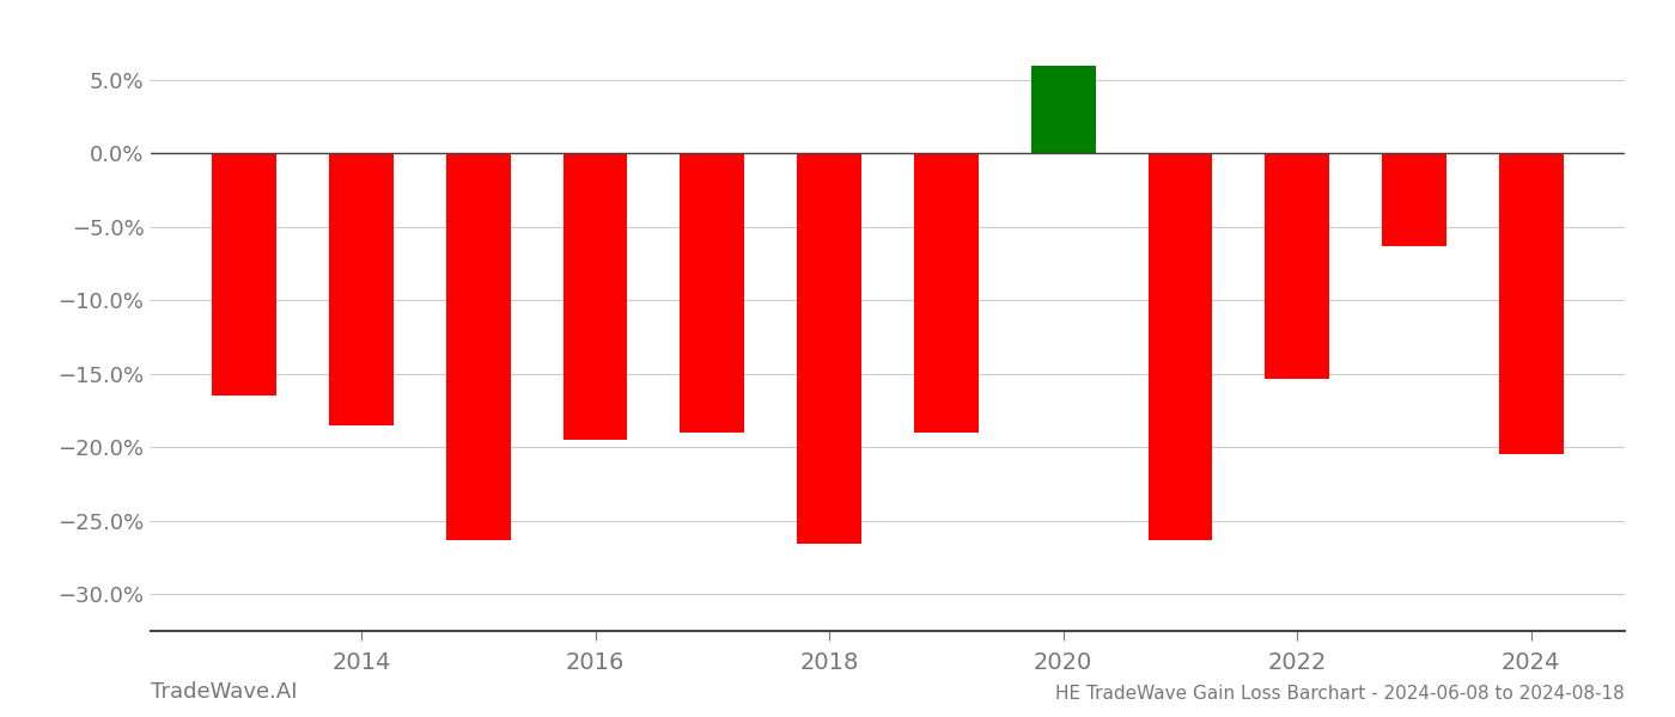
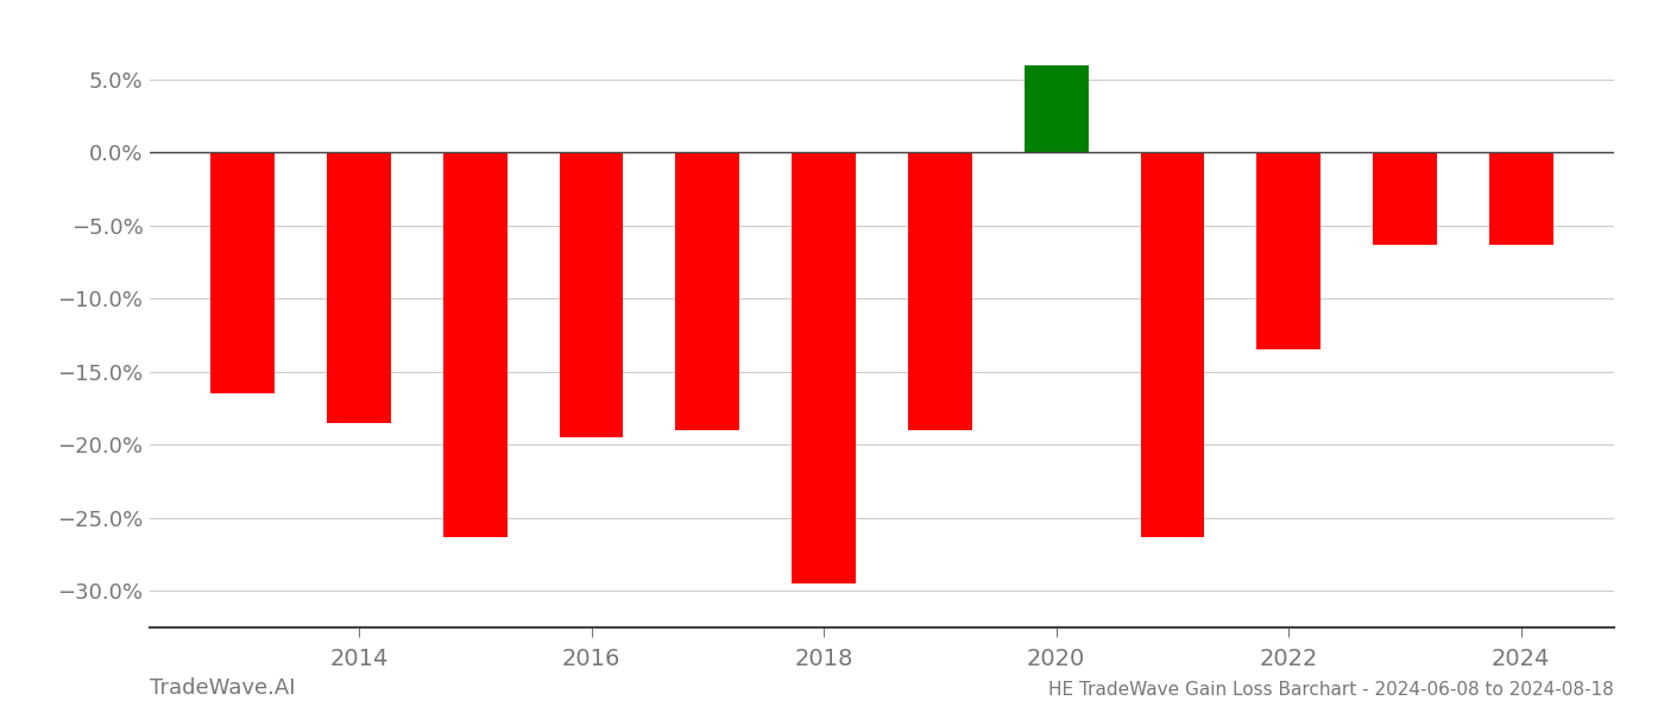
2018: -26.6% -> -29.5%
2022: -15.3% -> -13.5%
2024: -20.5% -> -6.3%
